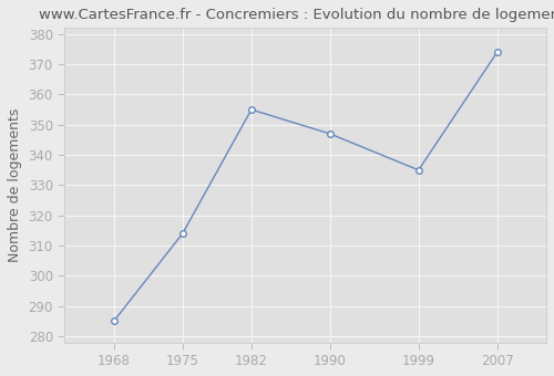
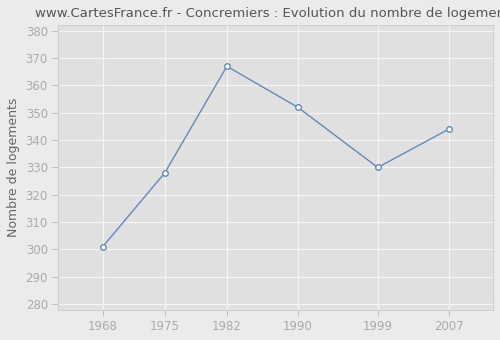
1968: 285 -> 301
1975: 314 -> 328
1982: 355 -> 367
1990: 347 -> 352
1999: 335 -> 330
2007: 374 -> 344
